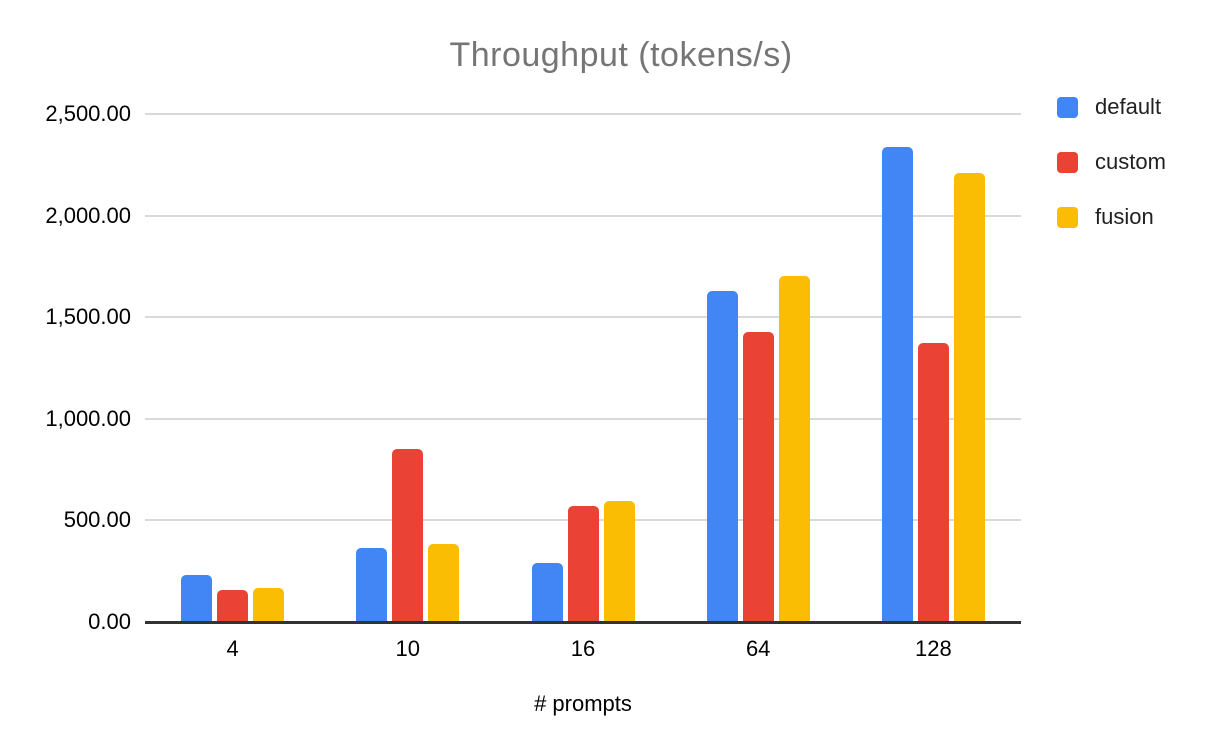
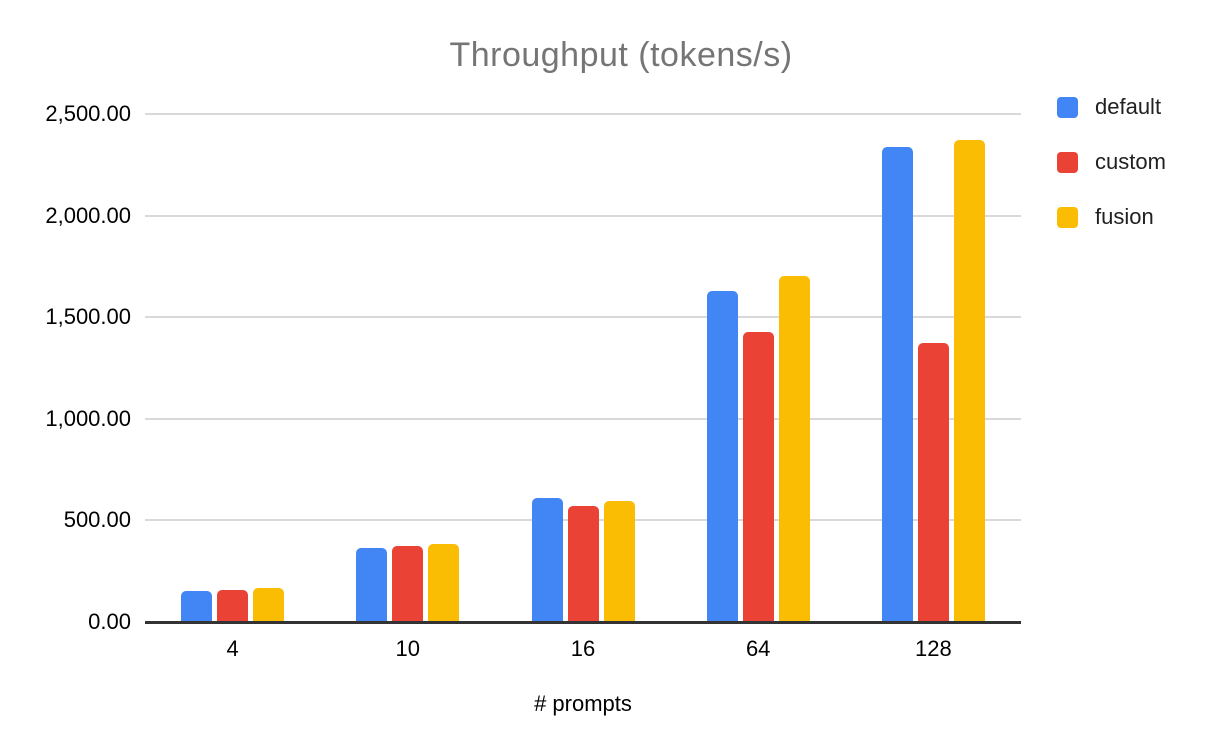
default/4: 230 -> 150
custom/10: 850 -> 380
default/16: 290 -> 610
fusion/128: 2210 -> 2370
